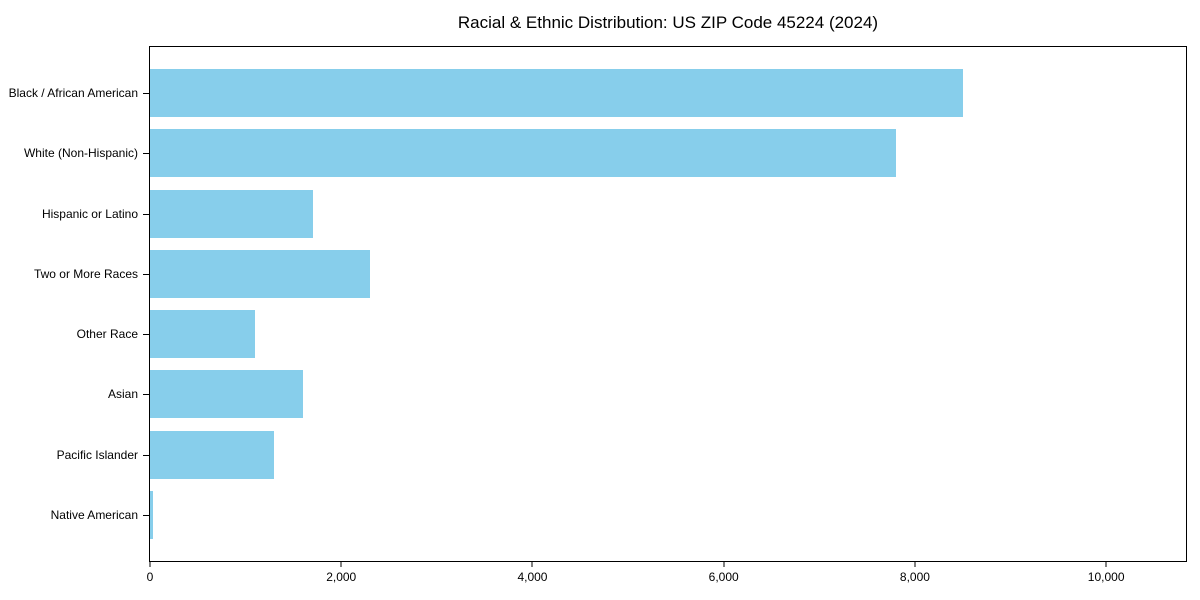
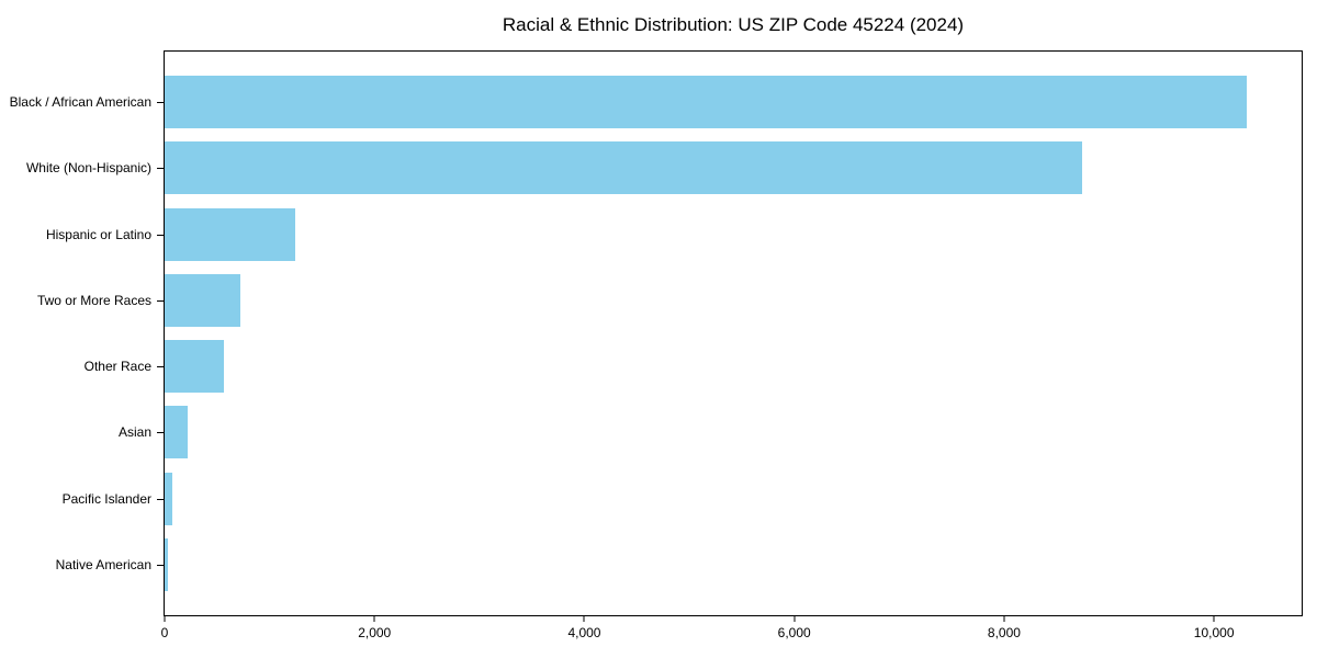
Black / African American: 8500 -> 10300
White (Non-Hispanic): 7800 -> 8700
Hispanic or Latino: 1700 -> 1200
Two or More Races: 2300 -> 700
Other Race: 1100 -> 600
Asian: 1600 -> 200
Pacific Islander: 1300 -> 100
